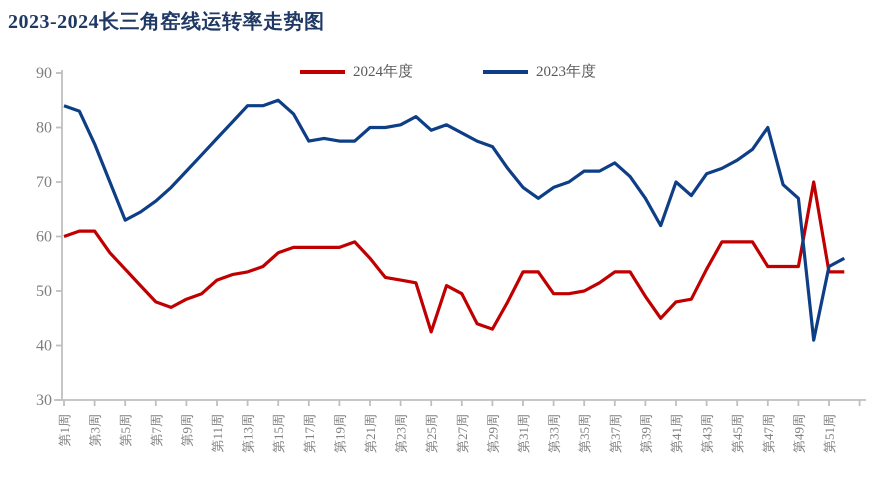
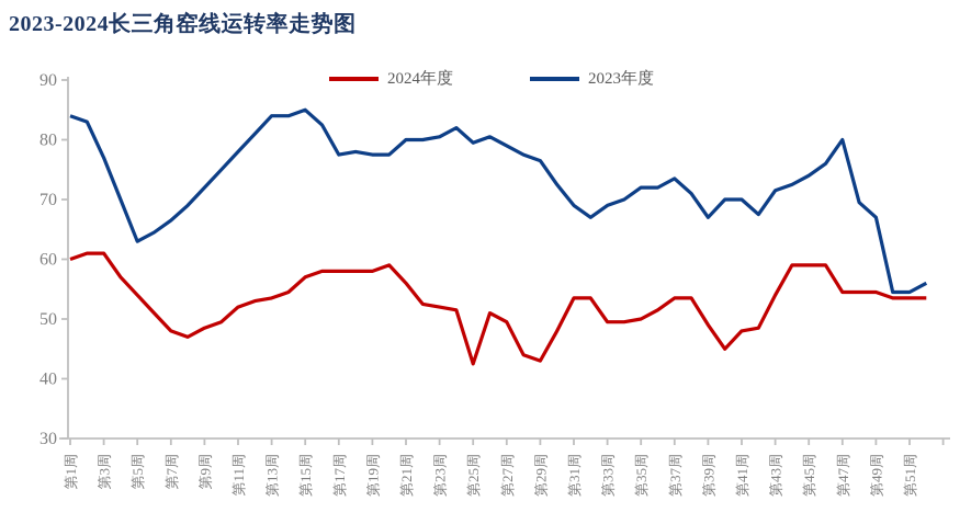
2023年度/40: 62 -> 70
2024年度/50: 70 -> 54
2023年度/50: 41 -> 54
